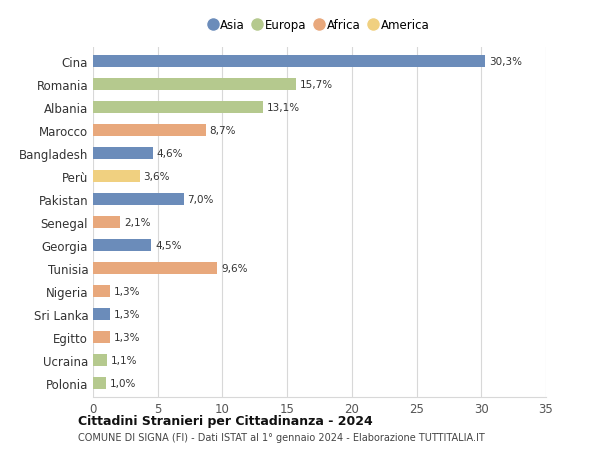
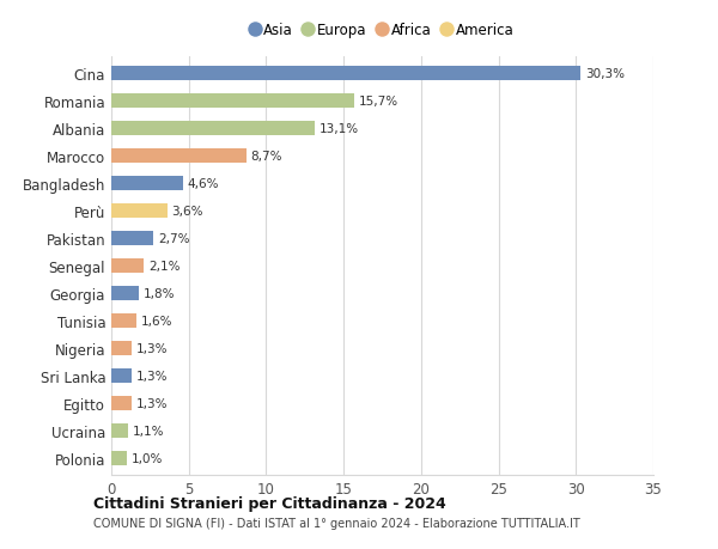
Pakistan: 7,0% -> 2,7%
Georgia: 4,5% -> 1,8%
Tunisia: 9,6% -> 1,6%
